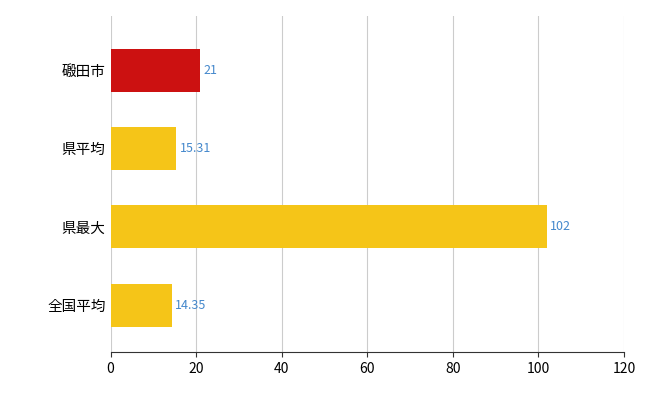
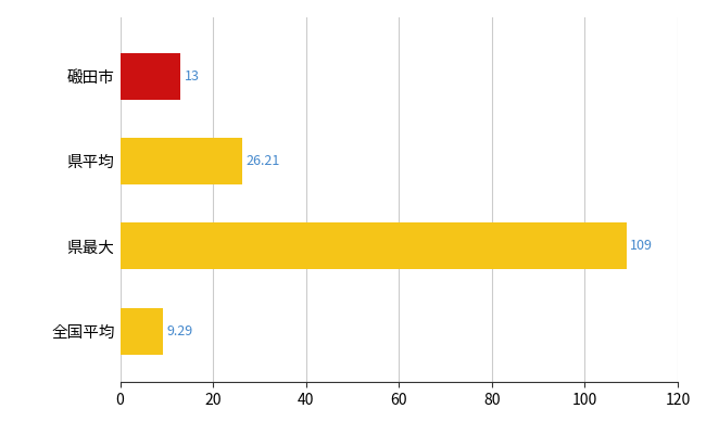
磤田市: 21 -> 13
県平均: 15.31 -> 26.21
県最大: 102 -> 109
全国平均: 14.35 -> 9.29
